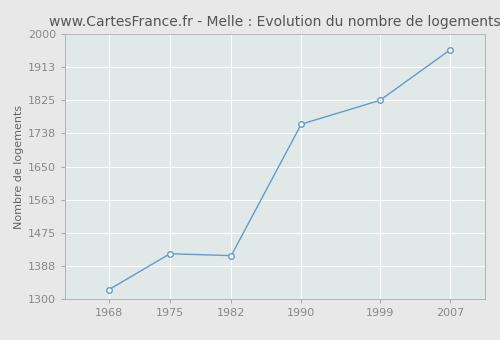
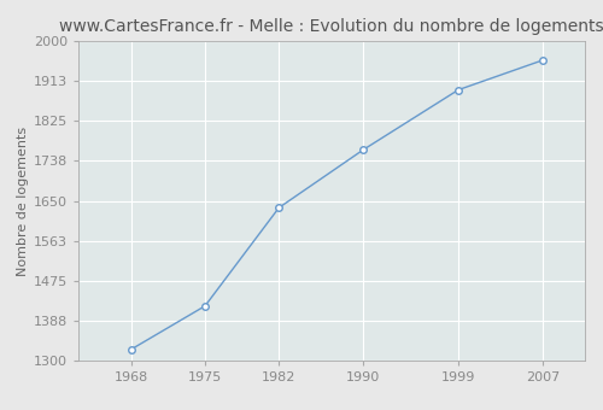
1982: 1415 -> 1635
1999: 1825 -> 1893
